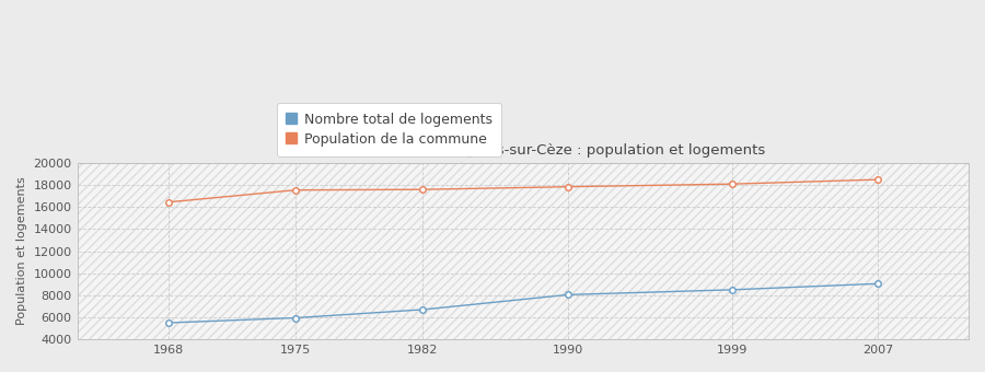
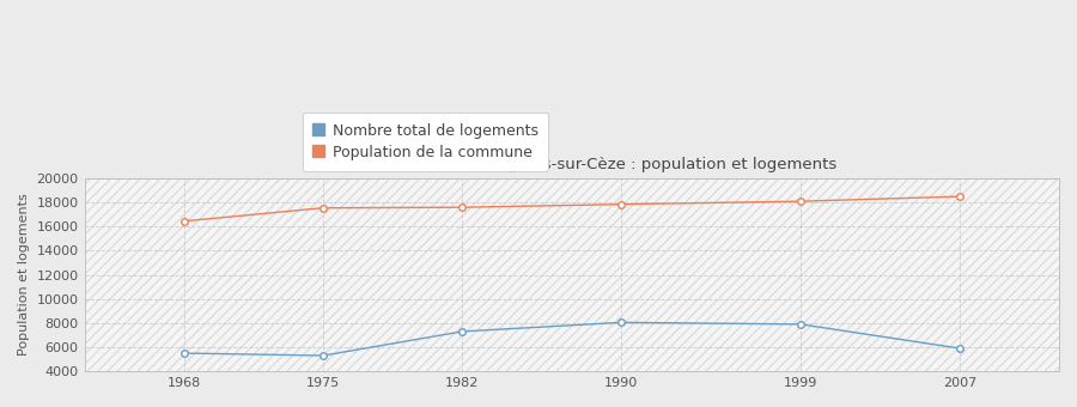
Nombre total de logements/1975: 6000 -> 5300
Nombre total de logements/1982: 6700 -> 7300
Nombre total de logements/1999: 8500 -> 7900
Nombre total de logements/2007: 9000 -> 5900
